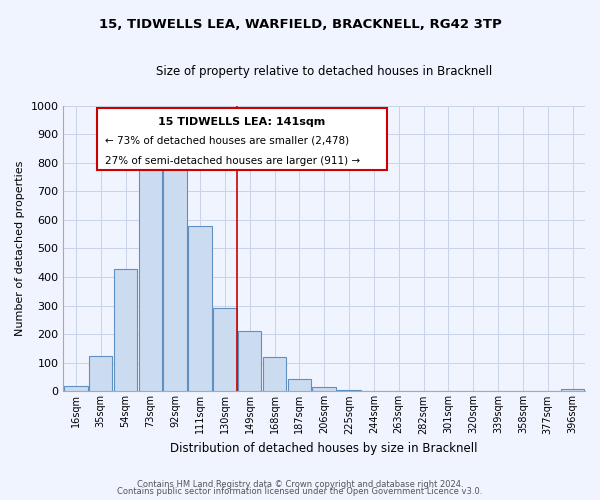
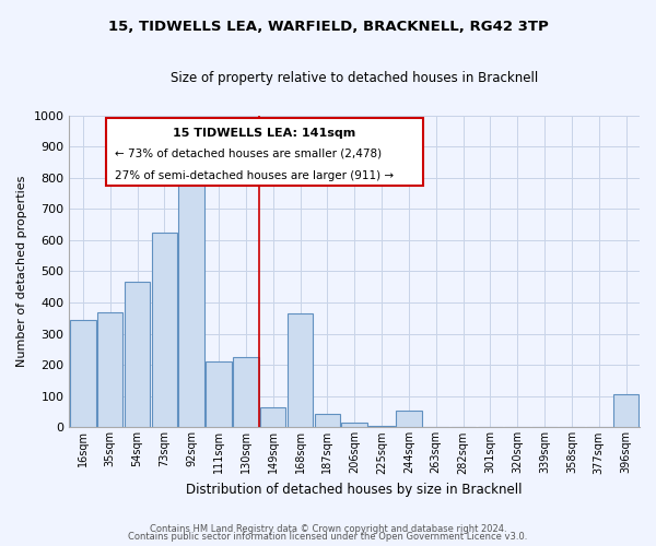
16sqm: 18 -> 345
35sqm: 125 -> 370
54sqm: 427 -> 465
73sqm: 775 -> 625
111sqm: 578 -> 210
130sqm: 290 -> 225
149sqm: 210 -> 65
168sqm: 122 -> 365
244sqm: 2 -> 55
396sqm: 8 -> 105
